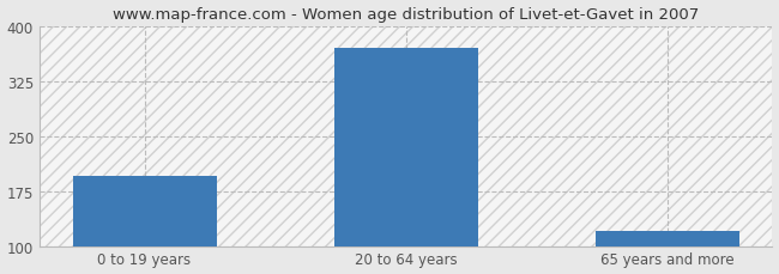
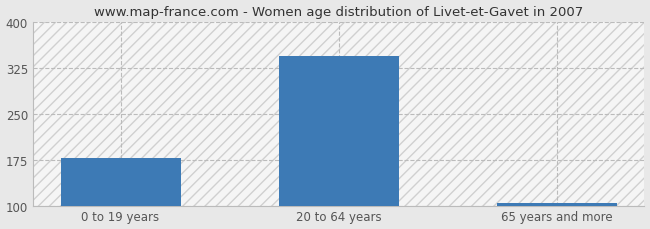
0 to 19 years: 196 -> 178
20 to 64 years: 370 -> 343
65 years and more: 120 -> 104
